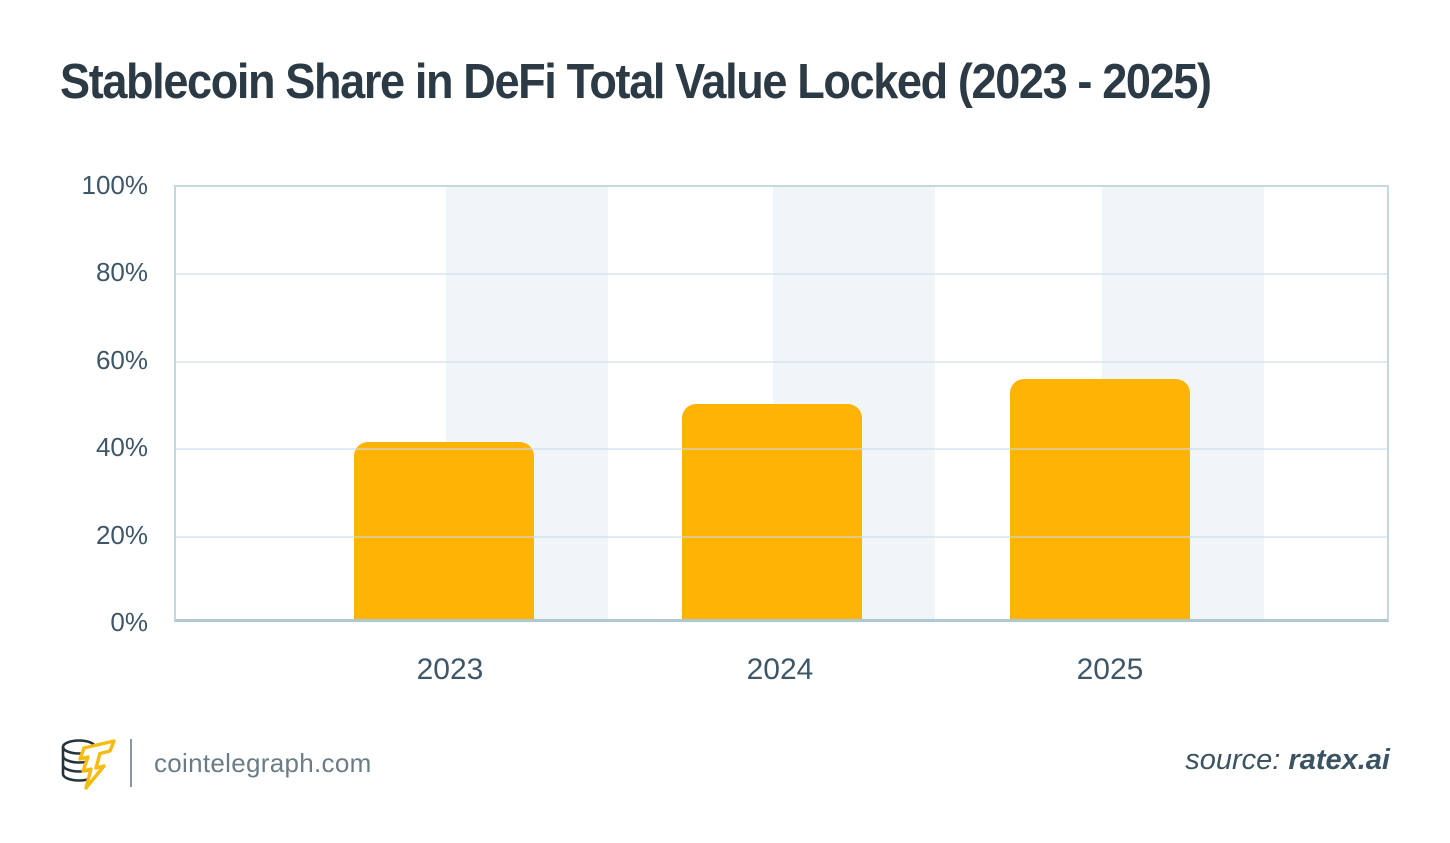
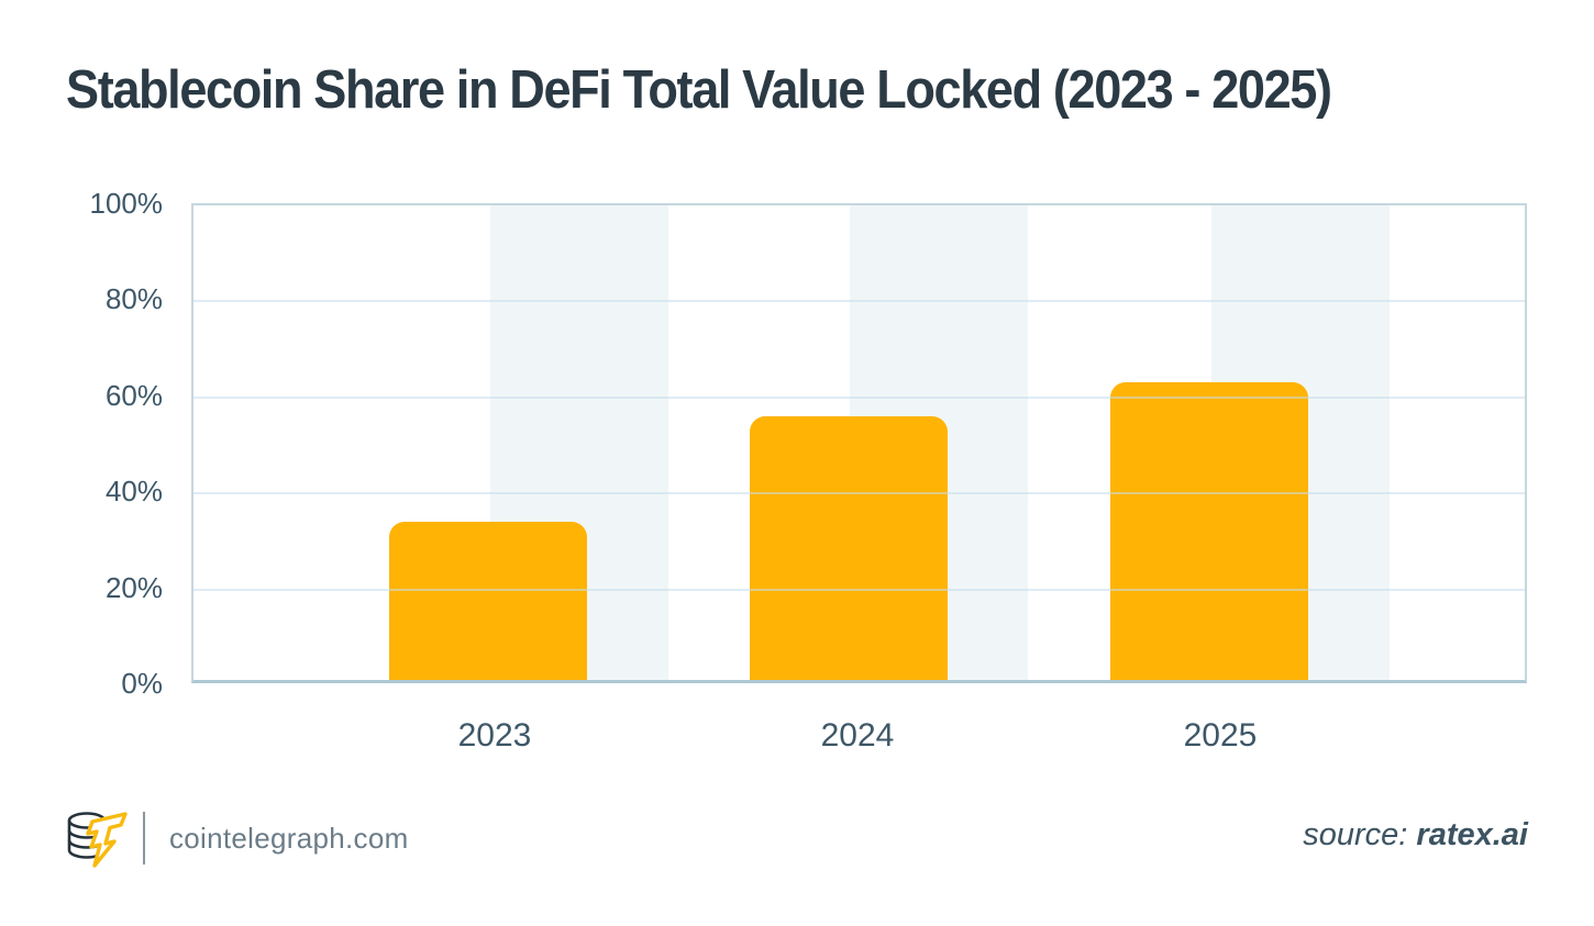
2023: 40% -> 33%
2024: 49% -> 55%
2025: 55% -> 62%
